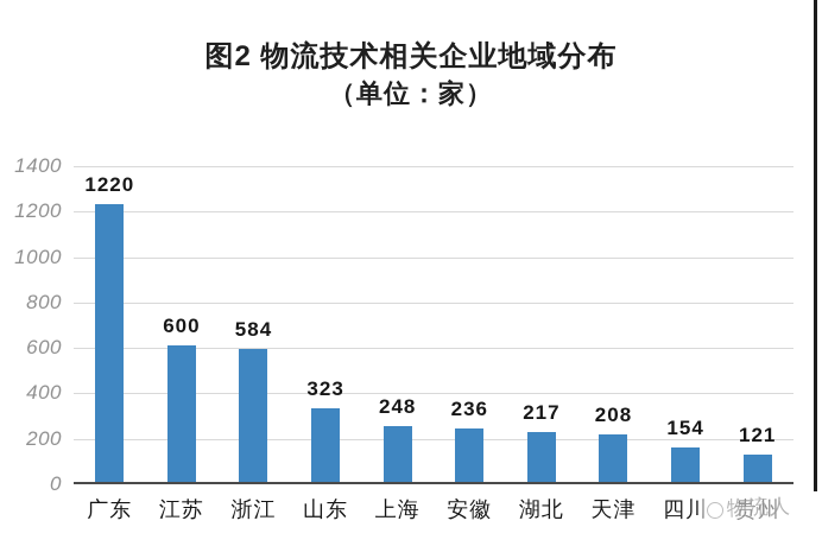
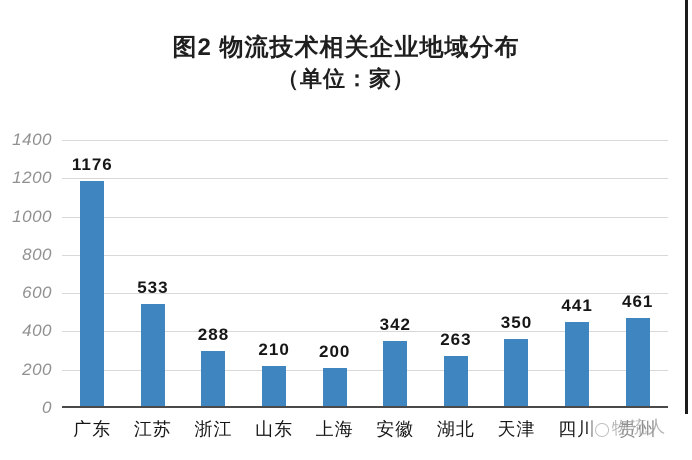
广东: 1220 -> 1176
江苏: 600 -> 533
浙江: 584 -> 288
山东: 323 -> 210
上海: 248 -> 200
安徽: 236 -> 342
湖北: 217 -> 263
天津: 208 -> 350
四川: 154 -> 441
贵州: 121 -> 461
